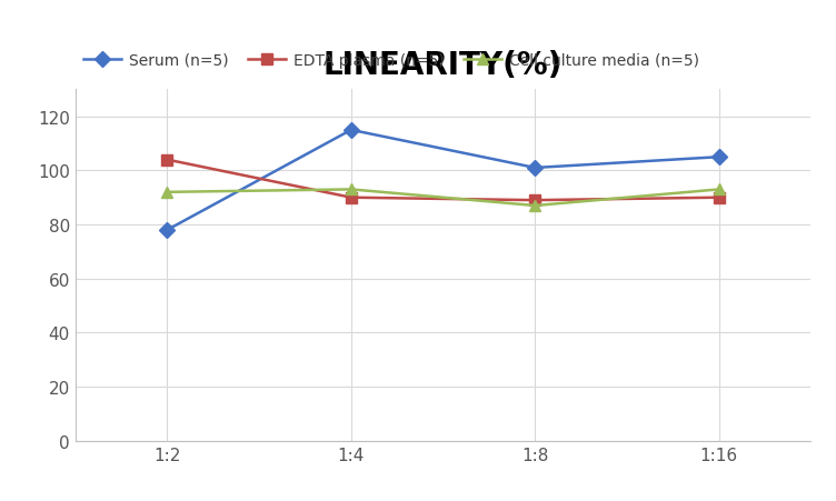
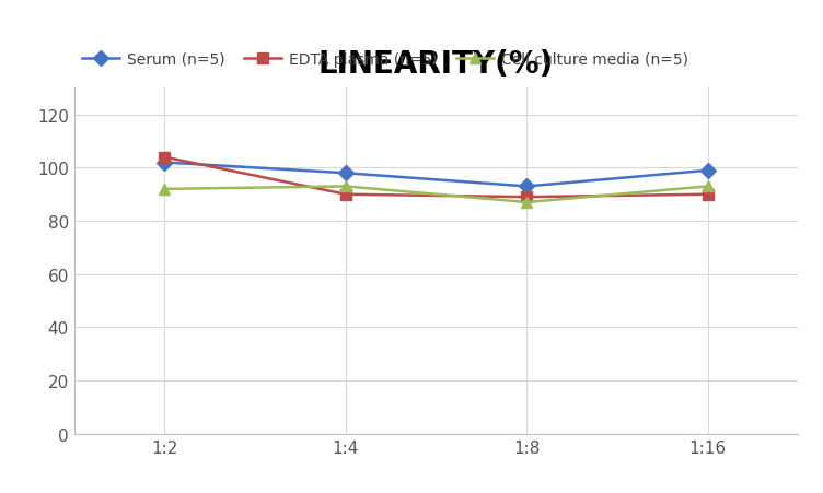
Serum (n=5)/1:2: 78 -> 102
Serum (n=5)/1:4: 115 -> 98
Serum (n=5)/1:8: 101 -> 93
Serum (n=5)/1:16: 105 -> 99
